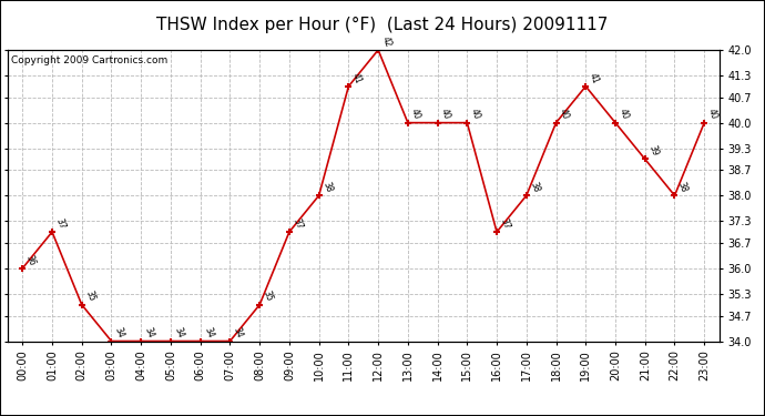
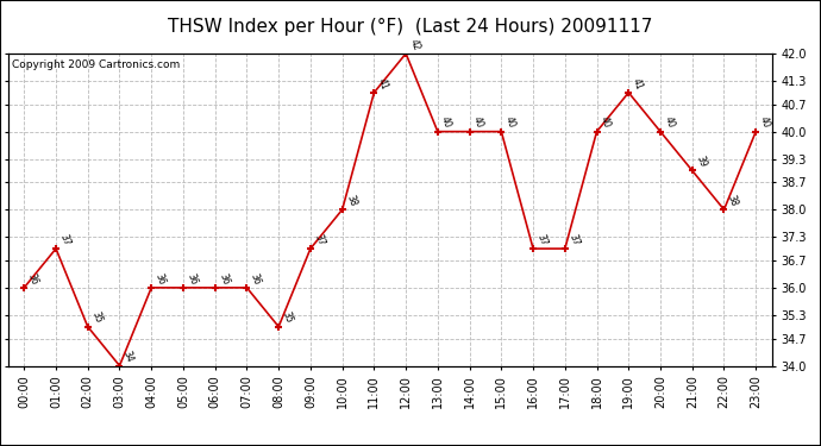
04:00: 34 -> 36
05:00: 34 -> 36
06:00: 34 -> 36
07:00: 34 -> 36
17:00: 38 -> 37
